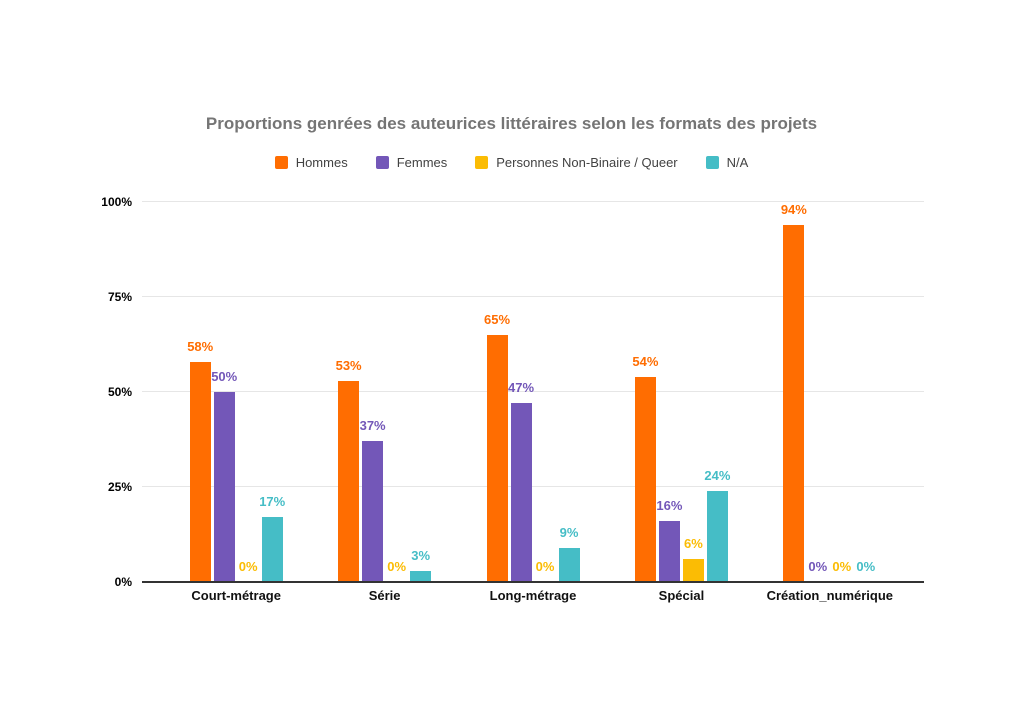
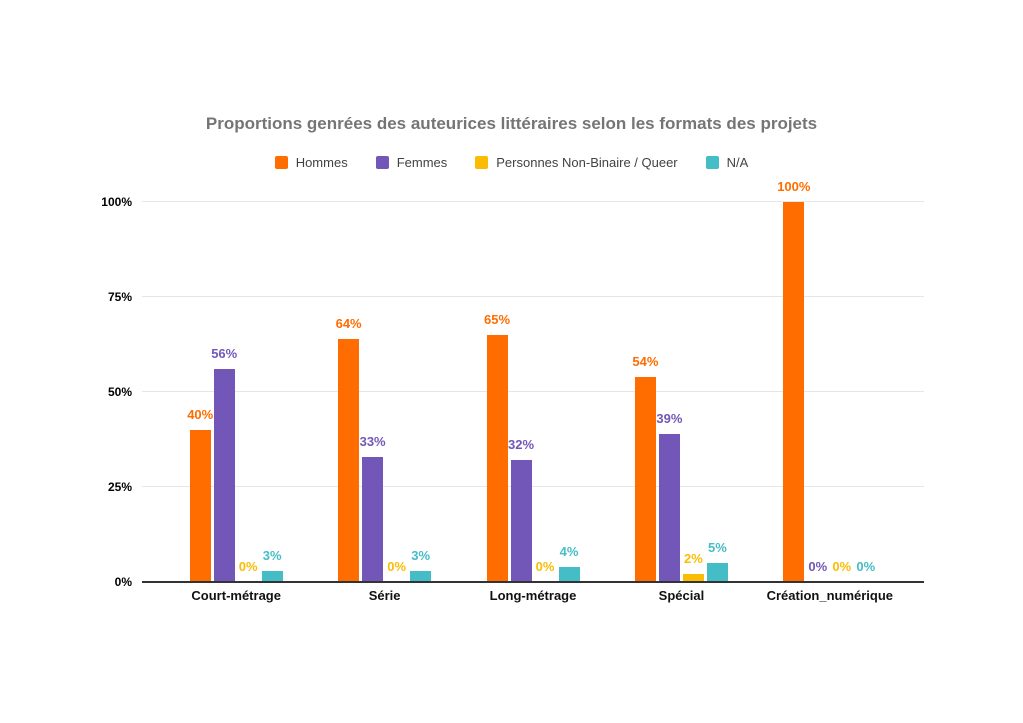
Hommes/Court-métrage: 58% -> 40%
Femmes/Court-métrage: 50% -> 56%
N/A/Court-métrage: 17% -> 3%
Hommes/Série: 53% -> 64%
Femmes/Série: 37% -> 33%
Femmes/Long-métrage: 47% -> 32%
N/A/Long-métrage: 9% -> 4%
Femmes/Spécial: 16% -> 39%
Personnes Non-Binaire / Queer/Spécial: 6% -> 2%
N/A/Spécial: 24% -> 5%
Hommes/Création_numérique: 94% -> 100%
